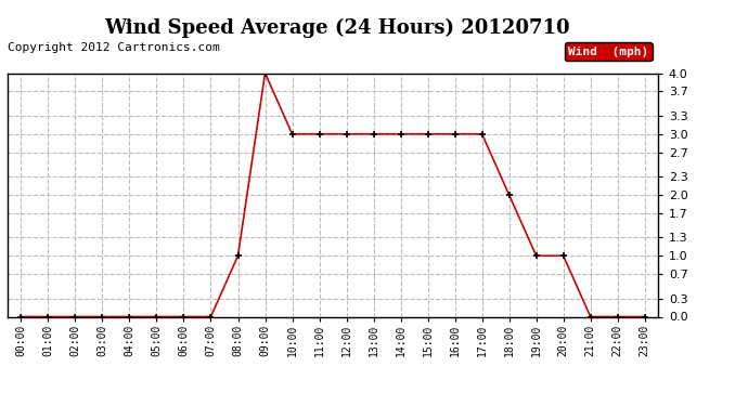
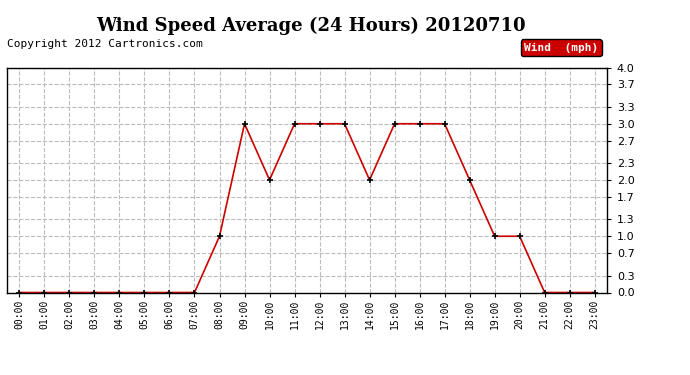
09:00: 4 -> 3
10:00: 3 -> 2
14:00: 3 -> 2
